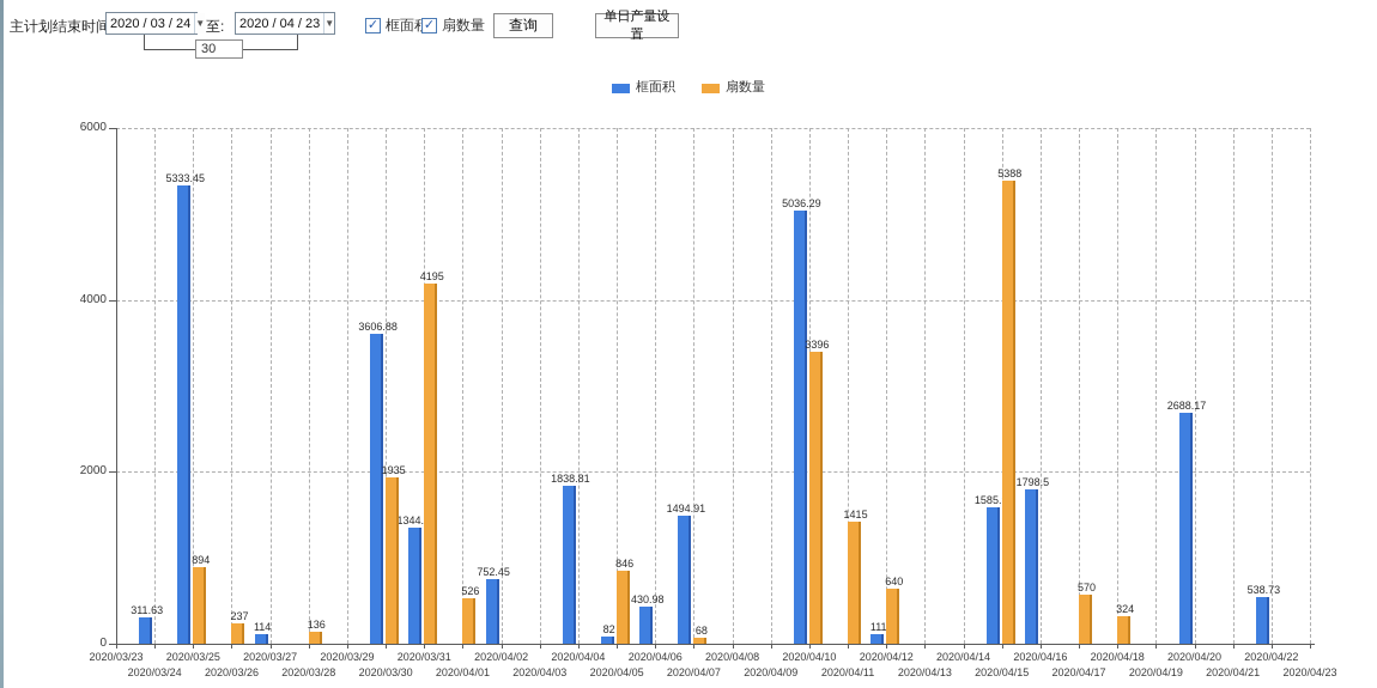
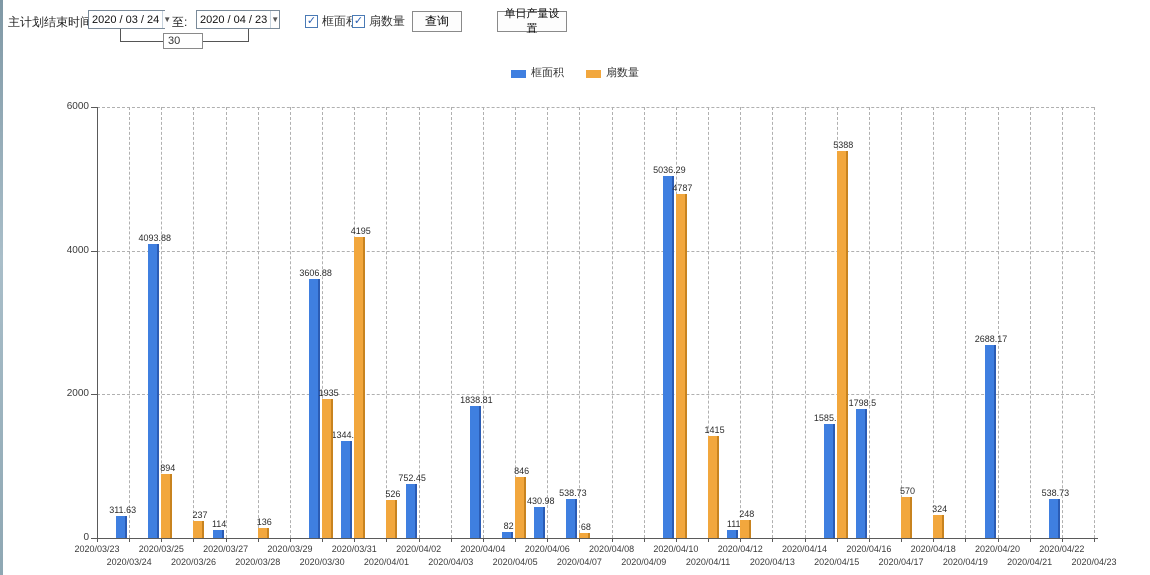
框面积/2020/03/25: 5333.45 -> 4093.88
框面积/2020/04/07: 1494.91 -> 538.73
扇数量/2020/04/10: 3396 -> 4787
扇数量/2020/04/12: 640 -> 248
